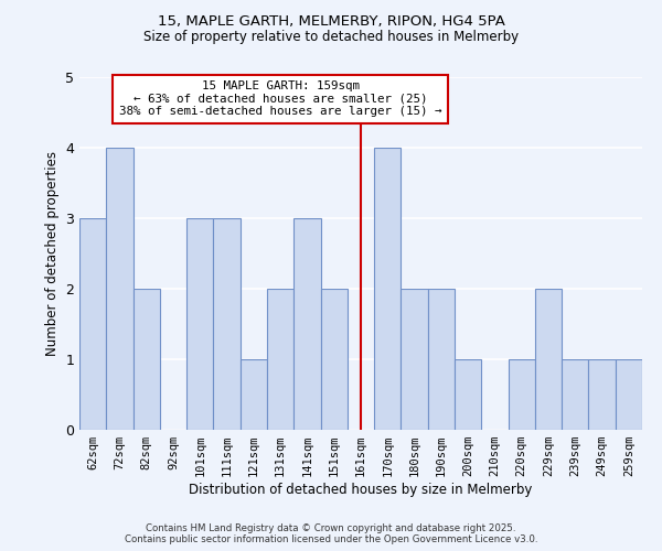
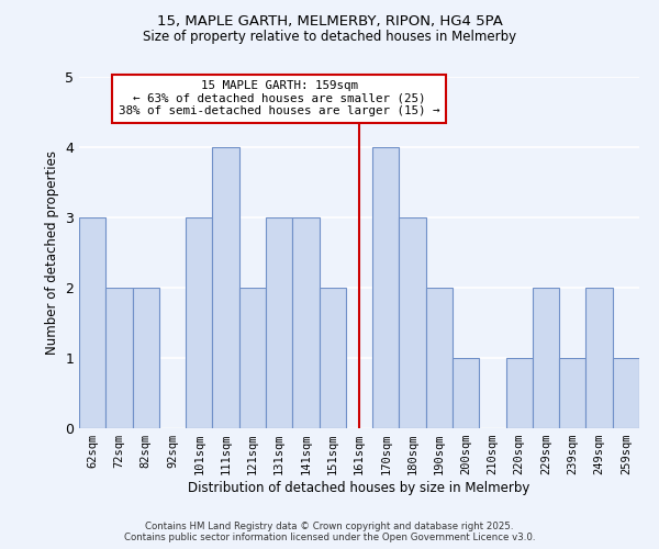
72sqm: 4 -> 2
111sqm: 3 -> 4
121sqm: 1 -> 2
131sqm: 2 -> 3
180sqm: 2 -> 3
249sqm: 1 -> 2
